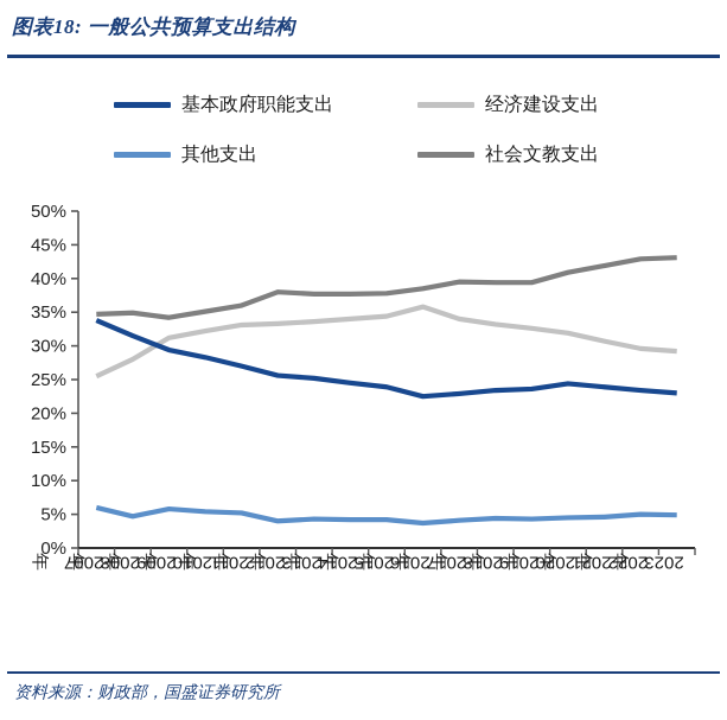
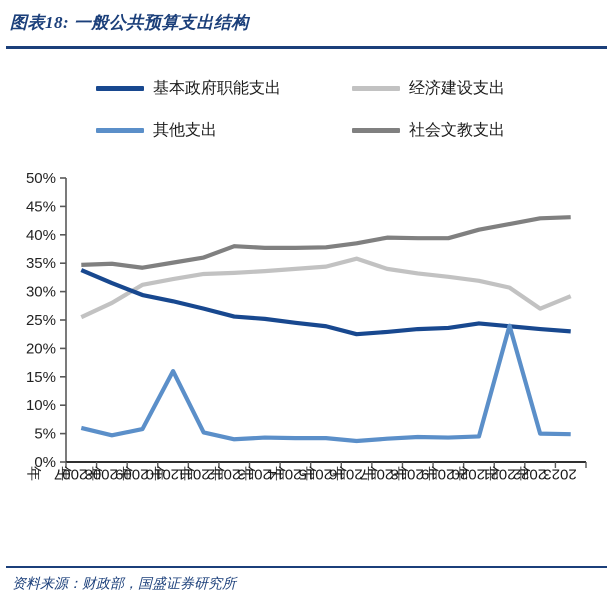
其他支出/2010年: 5% -> 16%
其他支出/2021年: 5% -> 24%
经济建设支出/2022年: 30% -> 27%
